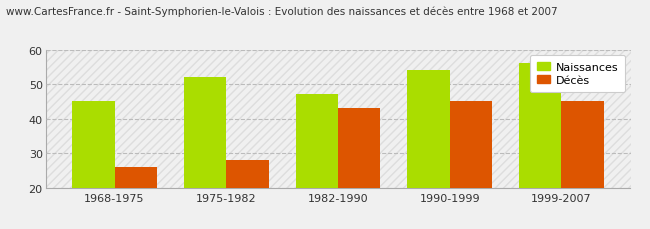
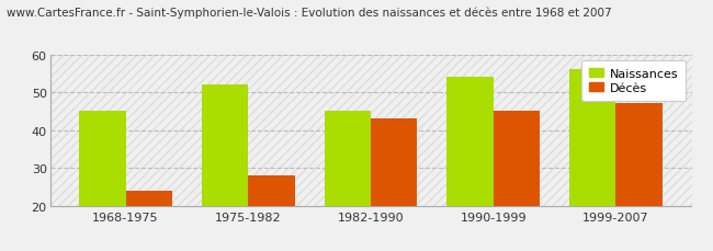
Décès/1968-1975: 26 -> 24
Naissances/1982-1990: 47 -> 45
Décès/1999-2007: 45 -> 47
